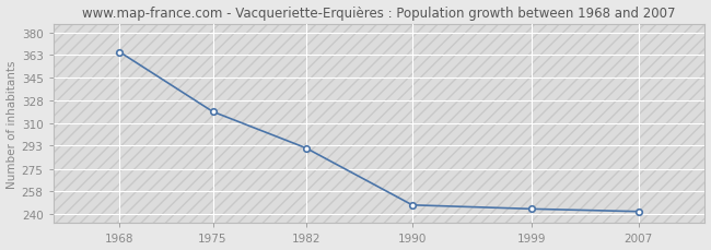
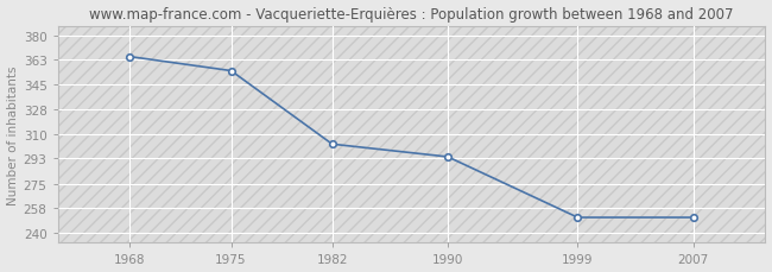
1975: 319 -> 355
1982: 291 -> 303
1990: 247 -> 294
1999: 244 -> 251
2007: 242 -> 251
